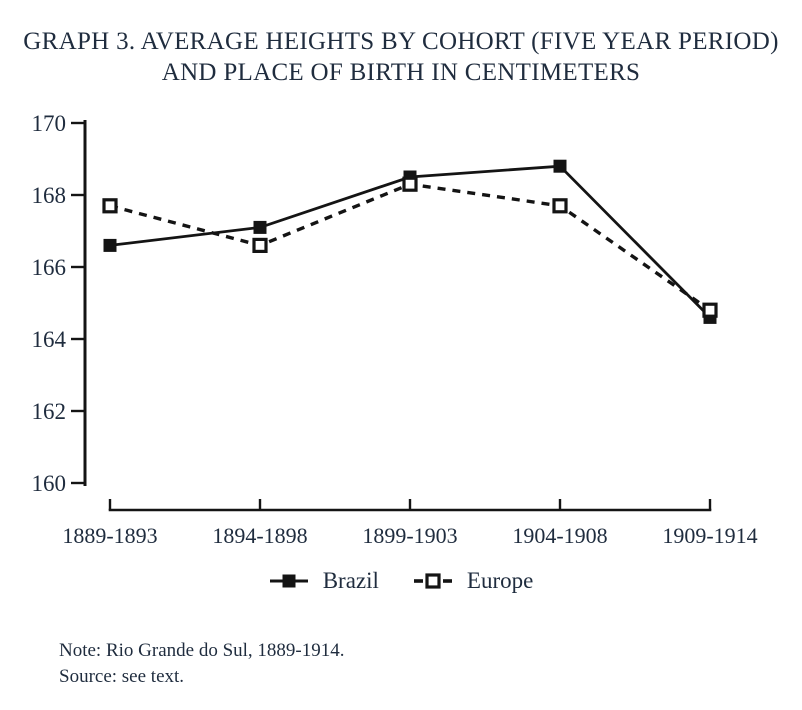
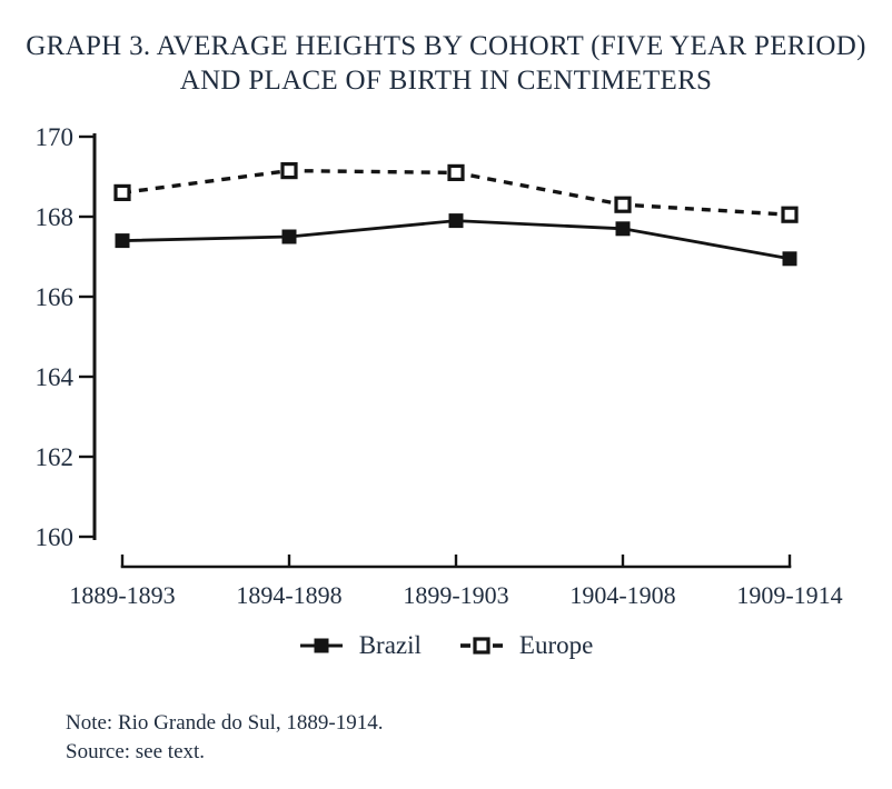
Brazil/1889-1893: 166.6 -> 167.4
Europe/1889-1893: 167.7 -> 168.6
Brazil/1894-1898: 167.1 -> 167.5
Europe/1894-1898: 166.6 -> 169.2
Brazil/1899-1903: 168.5 -> 167.9
Europe/1899-1903: 168.3 -> 169.1
Brazil/1904-1908: 168.8 -> 167.7
Europe/1904-1908: 167.7 -> 168.3
Brazil/1909-1914: 164.6 -> 166.9
Europe/1909-1914: 164.8 -> 168.1
